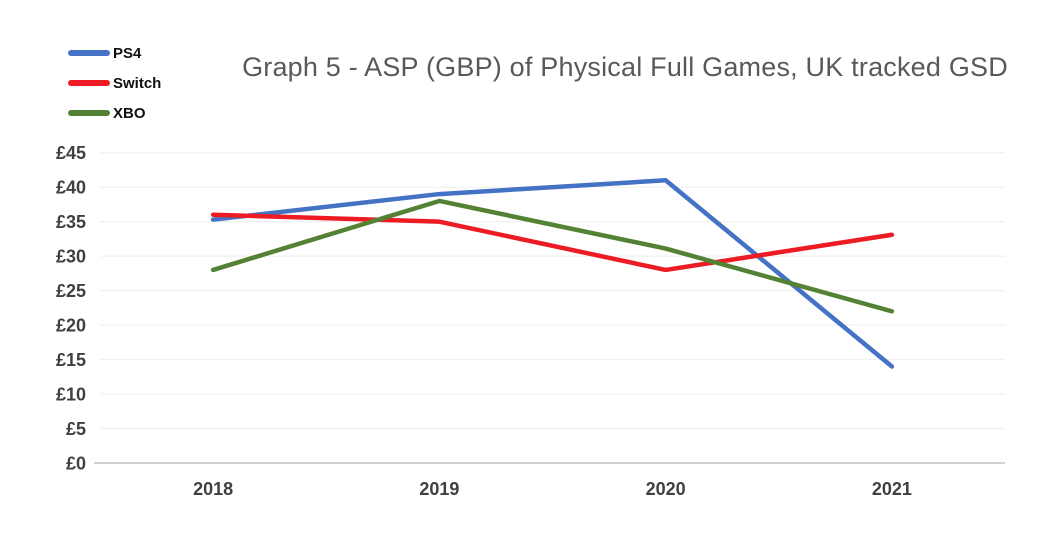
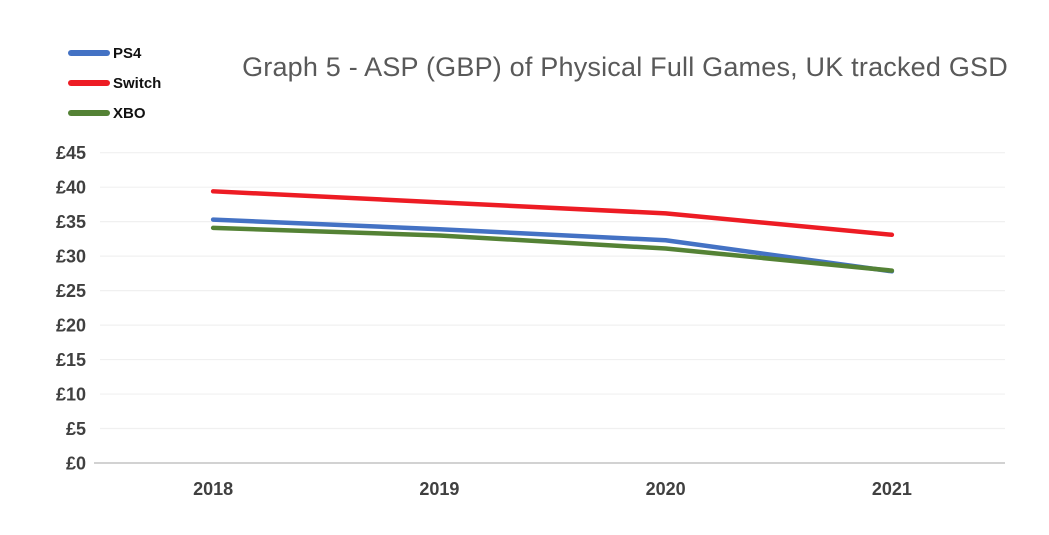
Switch/2018: £36 -> £39
XBO/2018: £28 -> £34
PS4/2019: £39 -> £34
Switch/2019: £35 -> £38
XBO/2019: £38 -> £33
PS4/2020: £41 -> £32
Switch/2020: £28 -> £36
PS4/2021: £14 -> £28
XBO/2021: £22 -> £28
